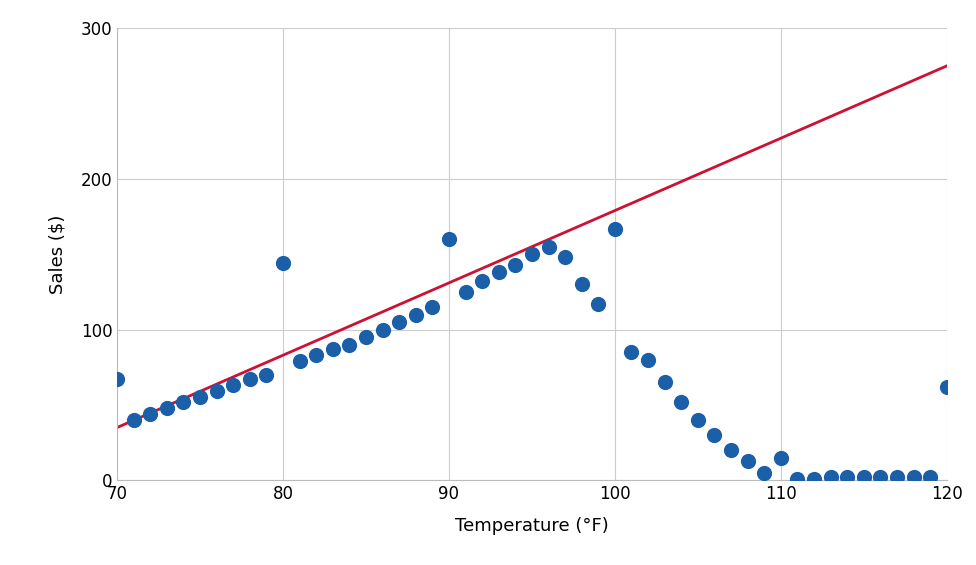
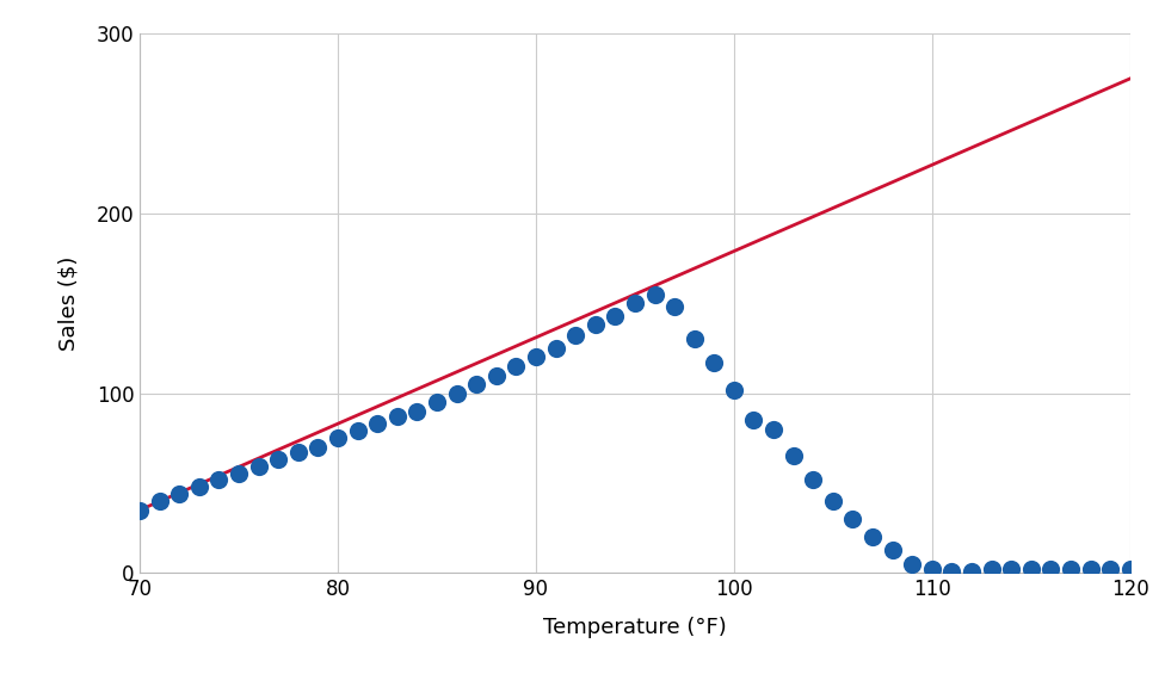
70: 67 -> 35
80: 144 -> 75
90: 160 -> 120
100: 167 -> 102
110: 15 -> 2
120: 62 -> 2
